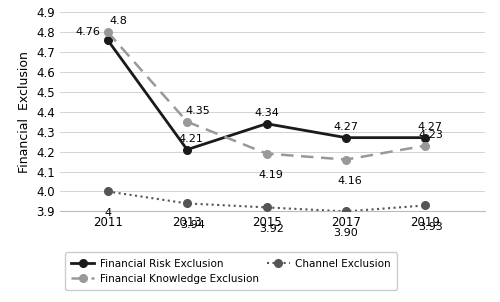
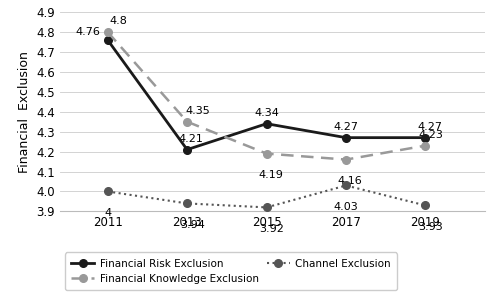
Channel Exclusion/2017: 3.90 -> 4.03
